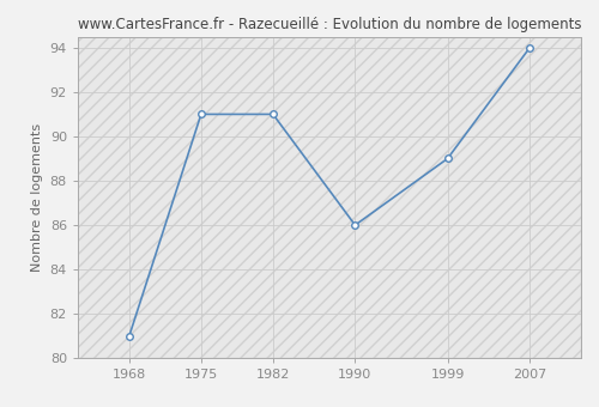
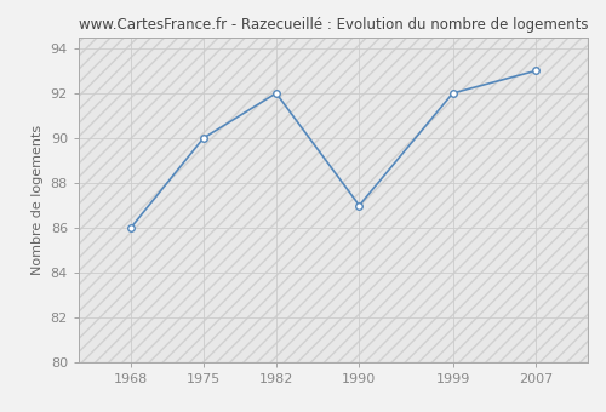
1968: 81 -> 86
1975: 91 -> 90
1982: 91 -> 92
1990: 86 -> 87
1999: 89 -> 92
2007: 94 -> 93
